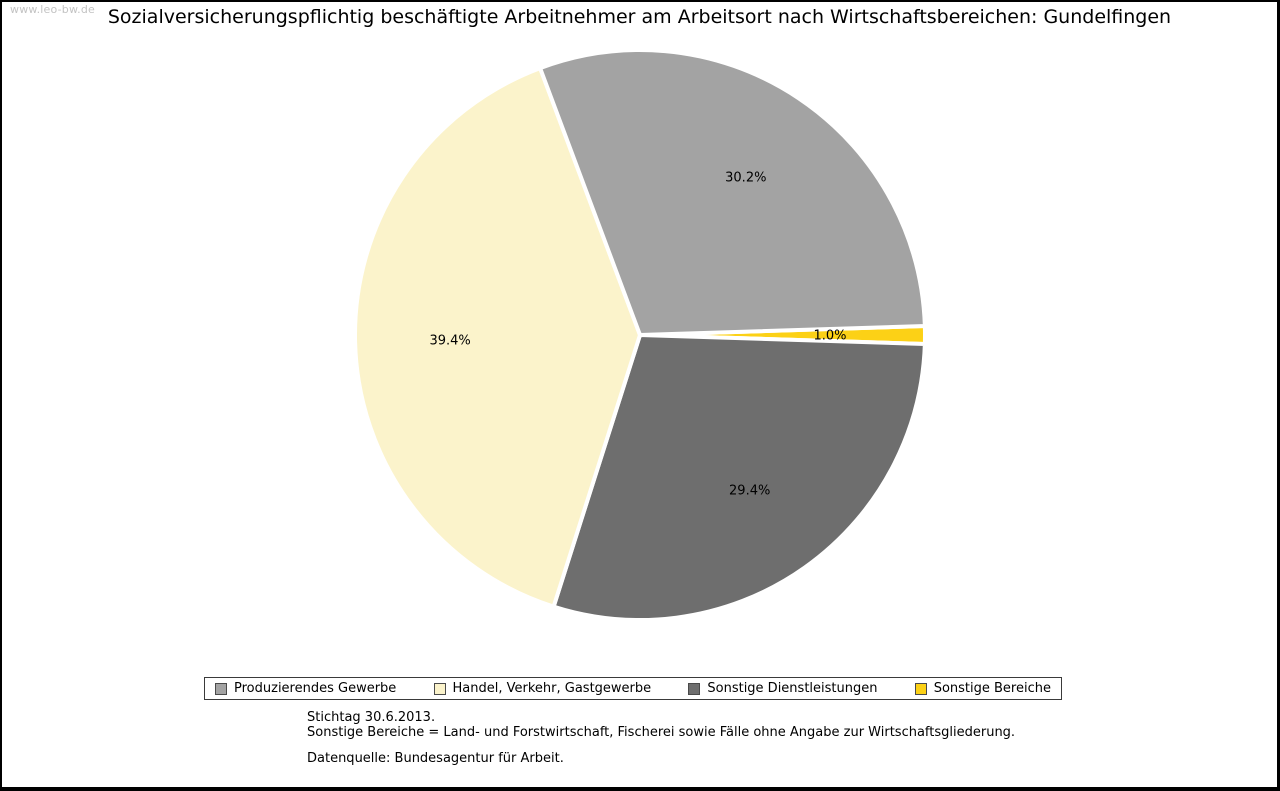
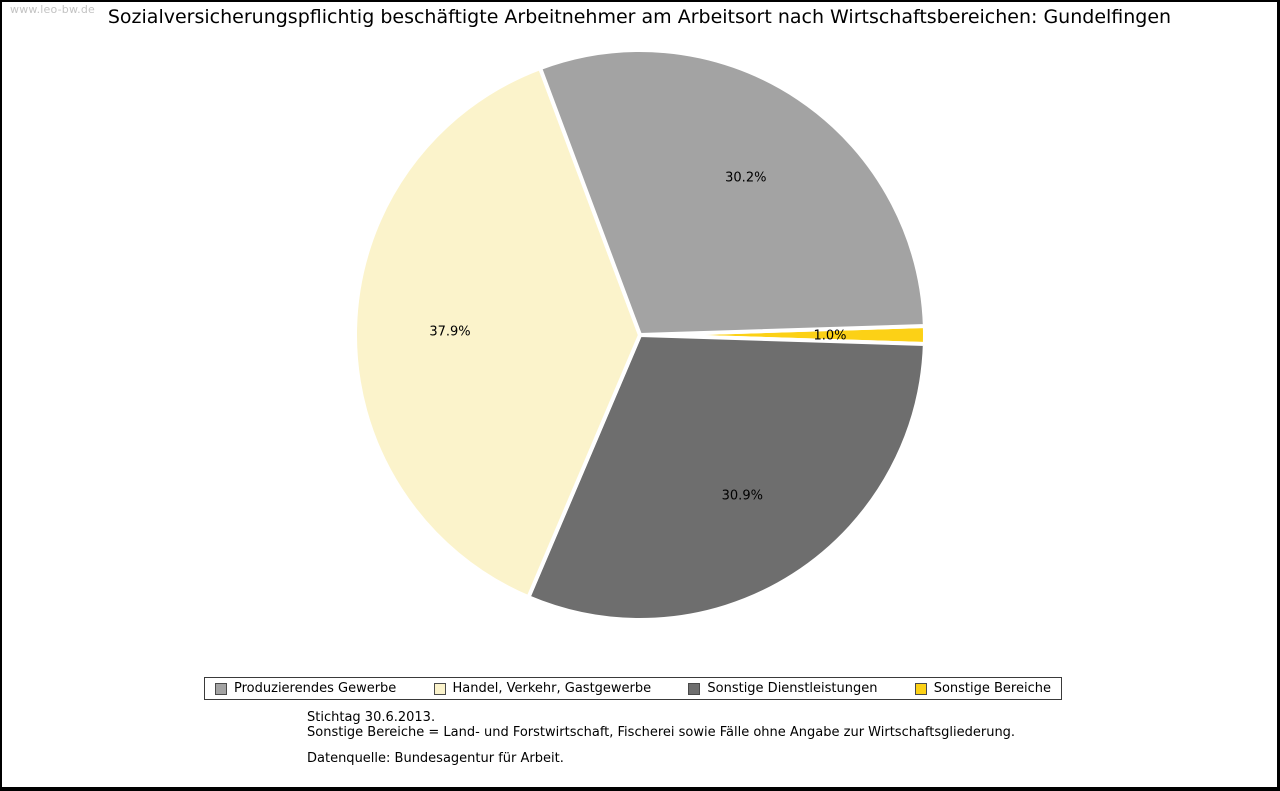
Handel, Verkehr, Gastgewerbe: 39.4% -> 37.9%
Sonstige Dienstleistungen: 29.4% -> 30.9%
